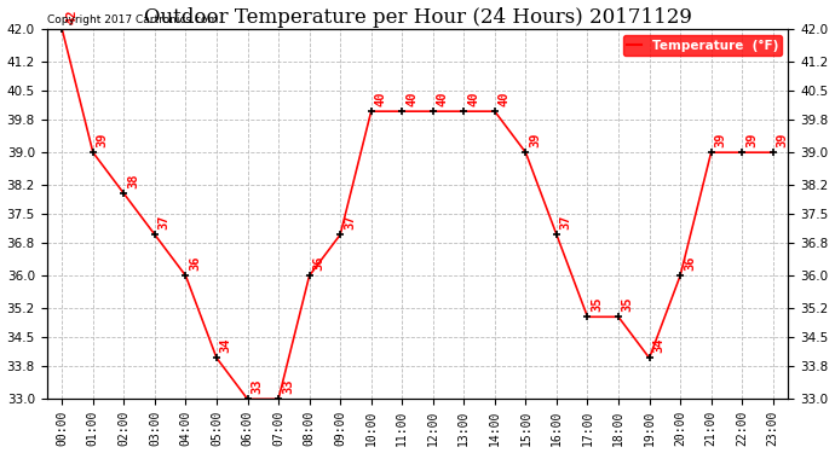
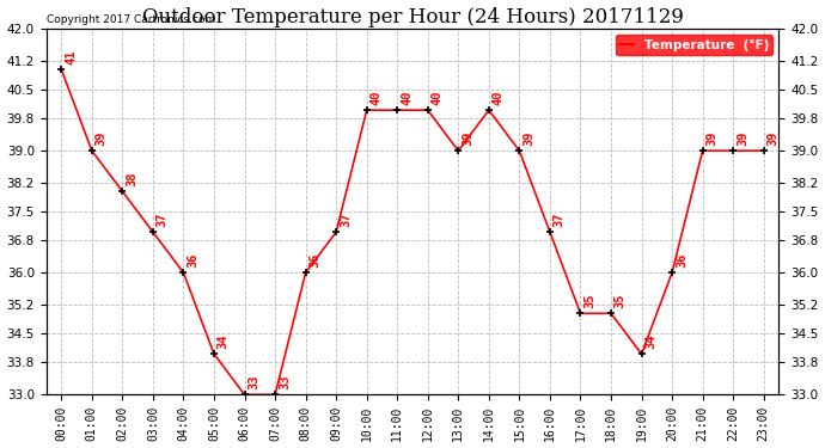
00:00: 42 -> 41
13:00: 40 -> 39
